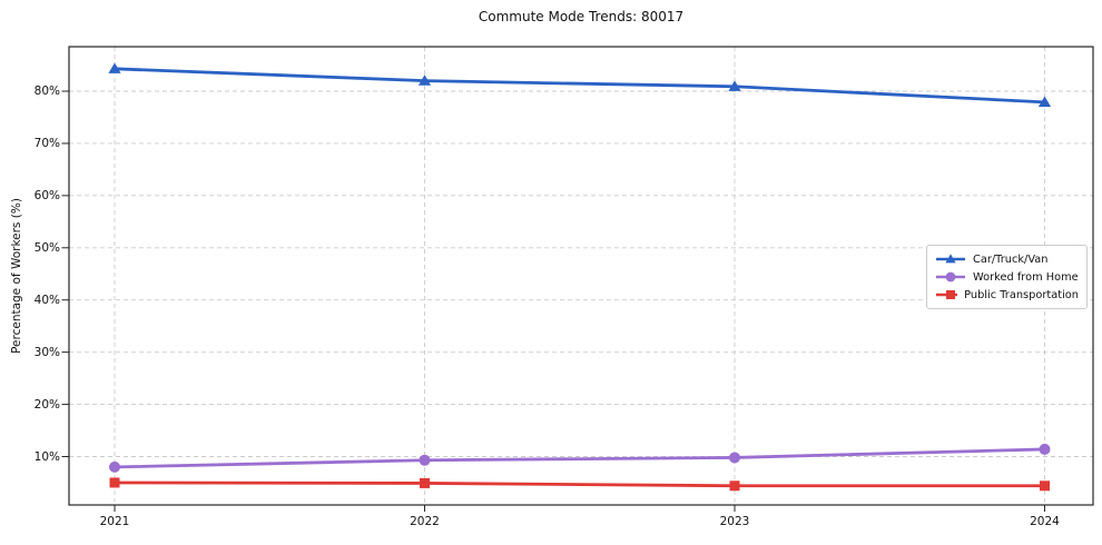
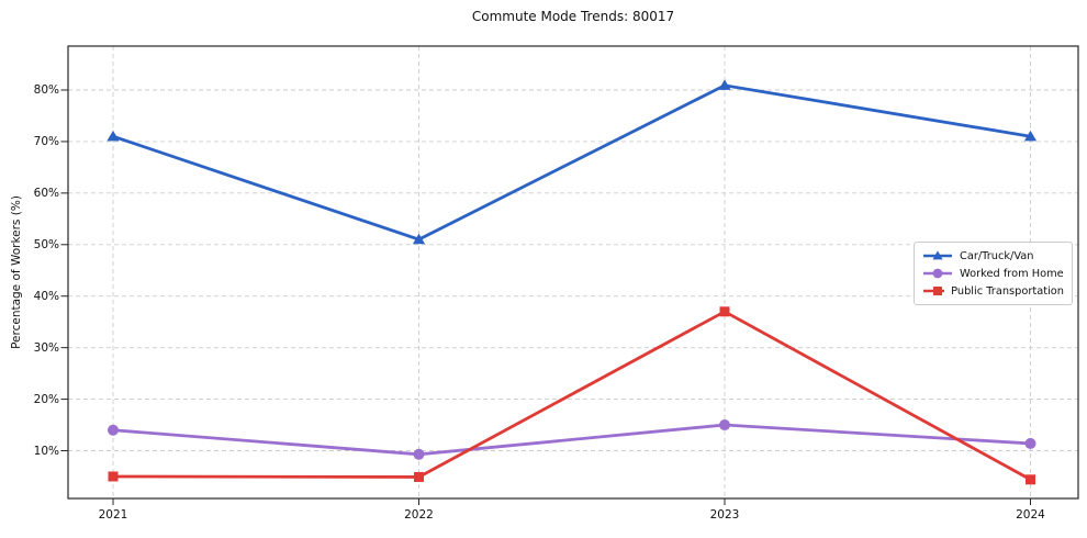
Car/Truck/Van/2021: 84% -> 71%
Worked from Home/2021: 8% -> 14%
Car/Truck/Van/2022: 82% -> 51%
Worked from Home/2023: 10% -> 15%
Public Transportation/2023: 4% -> 37%
Car/Truck/Van/2024: 78% -> 71%
